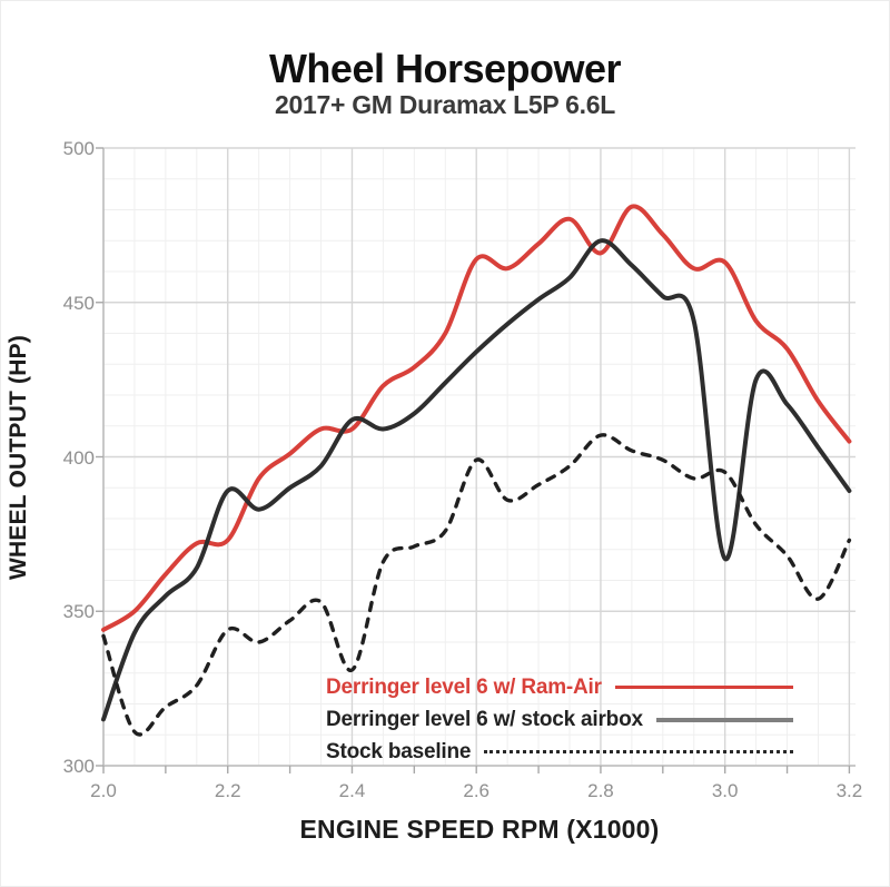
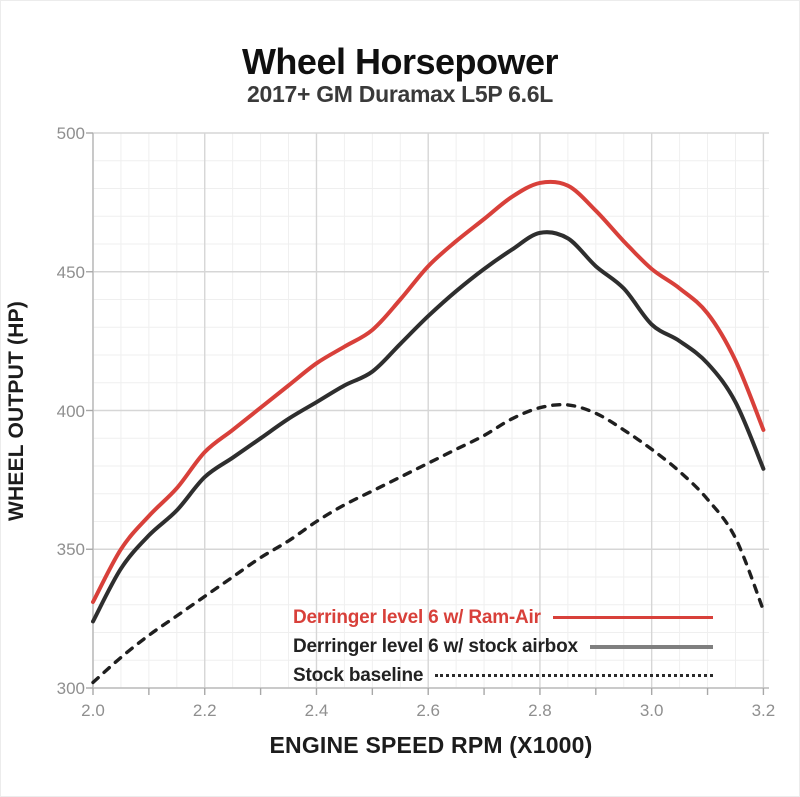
Derringer level 6 w/ Ram-Air/2.0: 344 -> 331
Derringer level 6 w/ stock airbox/2.0: 315 -> 324
Stock baseline/2.0: 342 -> 302
Derringer level 6 w/ Ram-Air/2.2: 373 -> 385
Derringer level 6 w/ stock airbox/2.2: 389 -> 376
Stock baseline/2.2: 344 -> 333
Derringer level 6 w/ Ram-Air/2.4: 409 -> 417
Derringer level 6 w/ stock airbox/2.4: 412 -> 403
Stock baseline/2.4: 331 -> 360
Derringer level 6 w/ Ram-Air/2.6: 464 -> 452
Stock baseline/2.6: 399 -> 381
Derringer level 6 w/ Ram-Air/2.8: 466 -> 482
Derringer level 6 w/ stock airbox/2.8: 470 -> 464
Stock baseline/2.8: 407 -> 401
Derringer level 6 w/ Ram-Air/3.0: 463 -> 451
Derringer level 6 w/ stock airbox/3.0: 367 -> 431
Stock baseline/3.0: 395 -> 386
Derringer level 6 w/ Ram-Air/3.2: 405 -> 393
Derringer level 6 w/ stock airbox/3.2: 389 -> 379
Stock baseline/3.2: 373 -> 328
